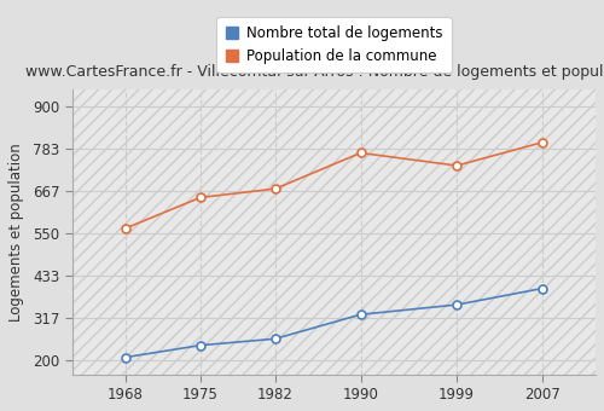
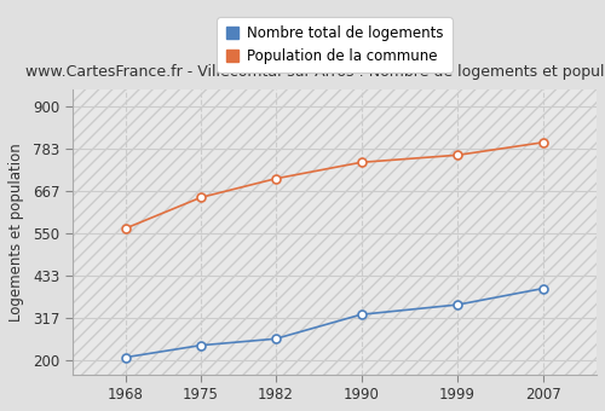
Population de la commune/1982: 672 -> 700
Population de la commune/1990: 771 -> 745
Population de la commune/1999: 736 -> 765
